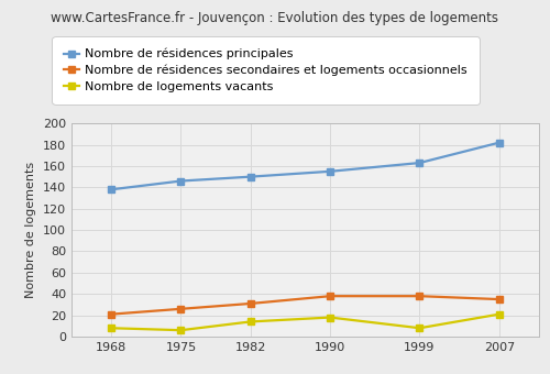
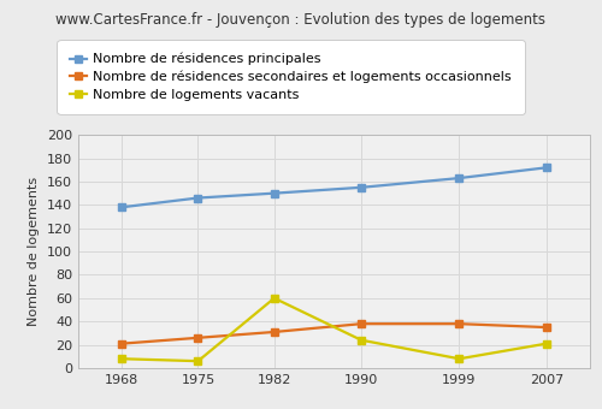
Nombre de logements vacants/1982: 14 -> 60
Nombre de logements vacants/1990: 18 -> 24
Nombre de résidences principales/2007: 182 -> 172
